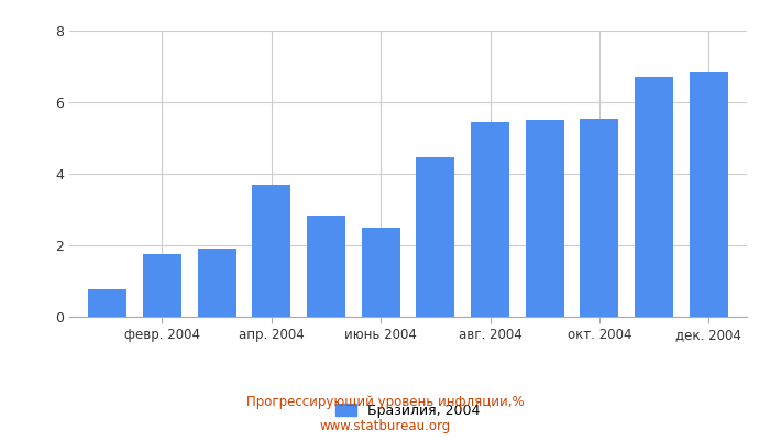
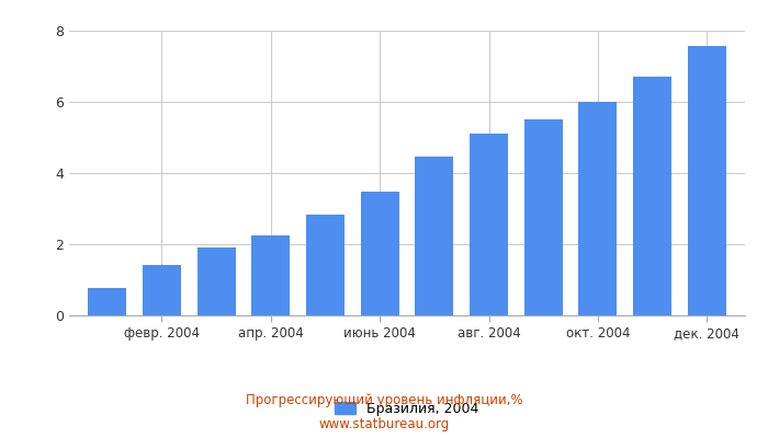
февр. 2004: 1.75 -> 1.43
апр. 2004: 3.70 -> 2.26
июнь 2004: 2.50 -> 3.47
авг. 2004: 5.45 -> 5.12
окт. 2004: 5.55 -> 6.01
дек. 2004: 6.85 -> 7.57
